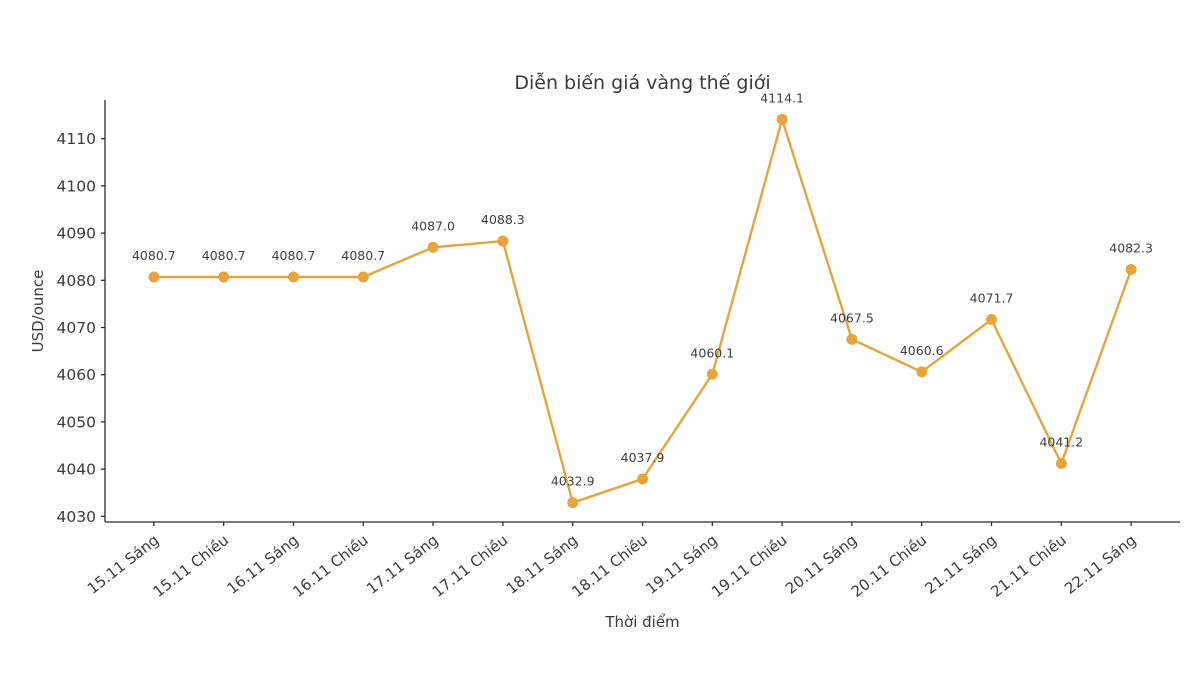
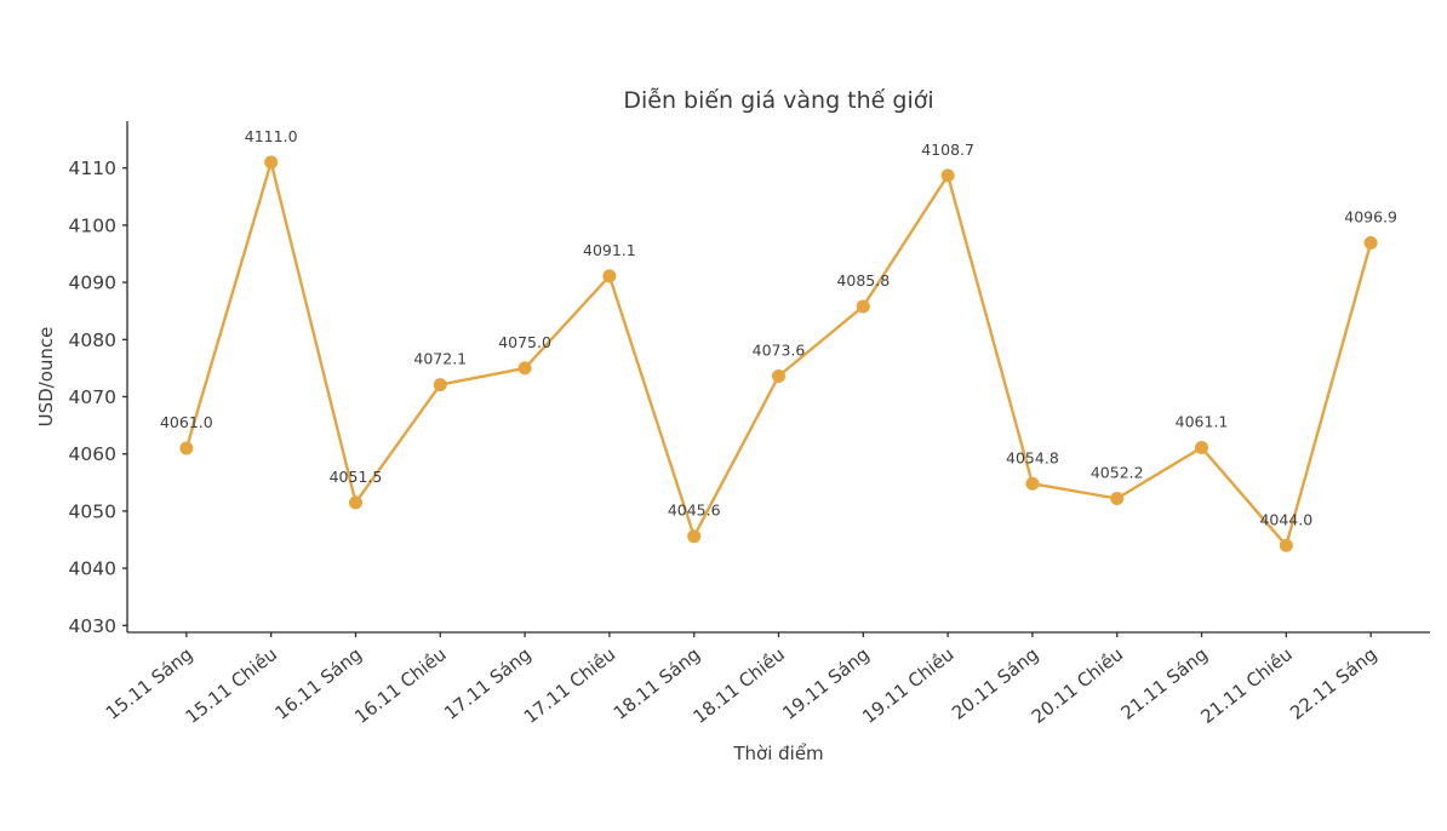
15.11 Sáng: 4080.7 -> 4061.0
15.11 Chiều: 4080.7 -> 4111.0
16.11 Sáng: 4080.7 -> 4051.5
16.11 Chiều: 4080.7 -> 4072.1
17.11 Sáng: 4087.0 -> 4075.0
17.11 Chiều: 4088.3 -> 4091.1
18.11 Sáng: 4032.9 -> 4045.6
18.11 Chiều: 4037.9 -> 4073.6
19.11 Sáng: 4060.1 -> 4085.8
19.11 Chiều: 4114.1 -> 4108.7
20.11 Sáng: 4067.5 -> 4054.8
20.11 Chiều: 4060.6 -> 4052.2
21.11 Sáng: 4071.7 -> 4061.1
21.11 Chiều: 4041.2 -> 4044.0
22.11 Sáng: 4082.3 -> 4096.9
